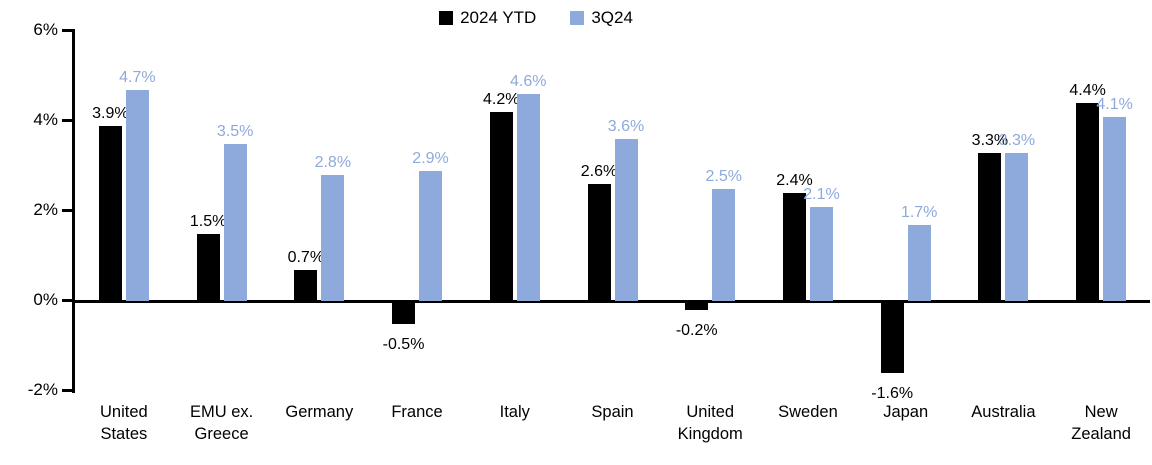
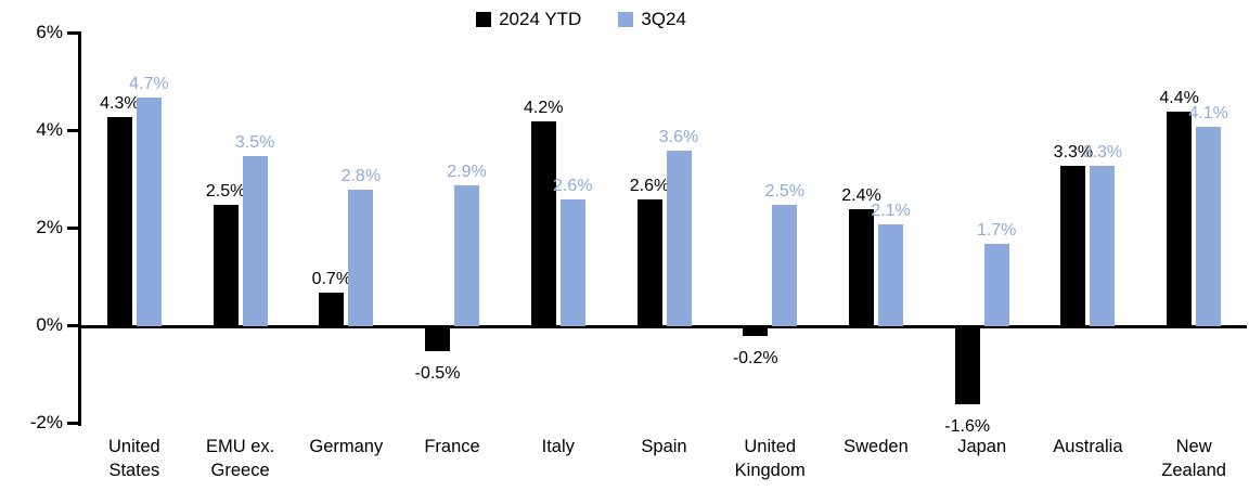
2024 YTD/United States: 3.9% -> 4.3%
2024 YTD/EMU ex. Greece: 1.5% -> 2.5%
3Q24/Italy: 4.6% -> 2.6%
